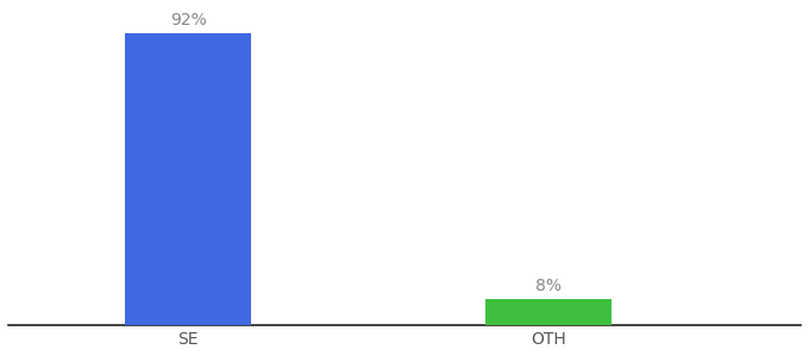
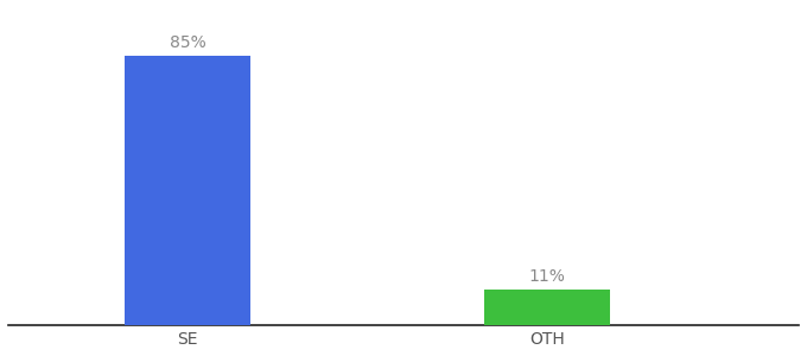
SE: 92% -> 85%
OTH: 8% -> 11%
